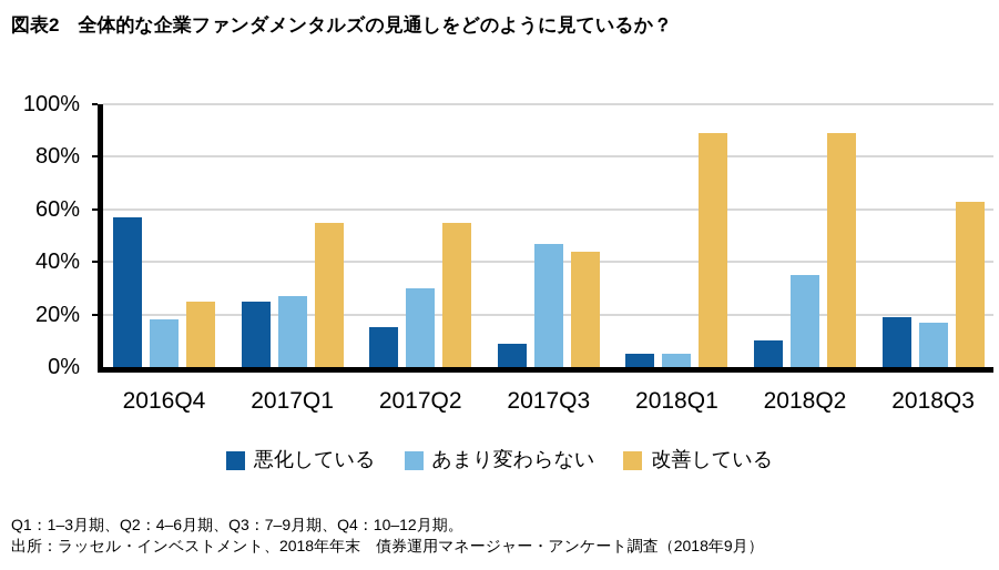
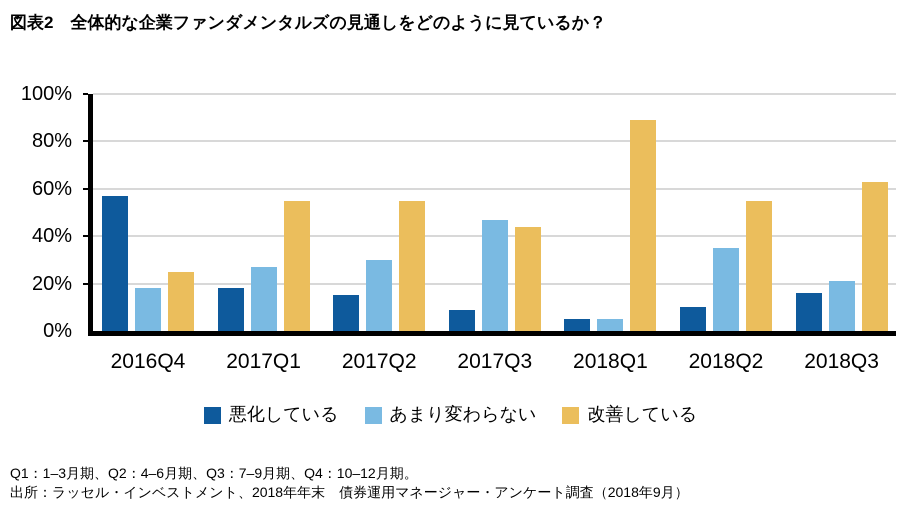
悪化している/2017Q1: 25% -> 18%
改善している/2018Q2: 89% -> 55%
悪化している/2018Q3: 19% -> 16%
あまり変わらない/2018Q3: 17% -> 21%
